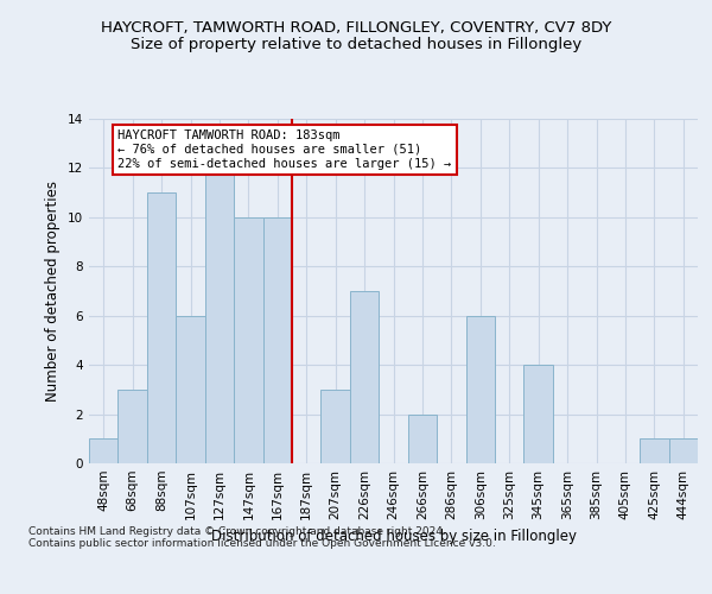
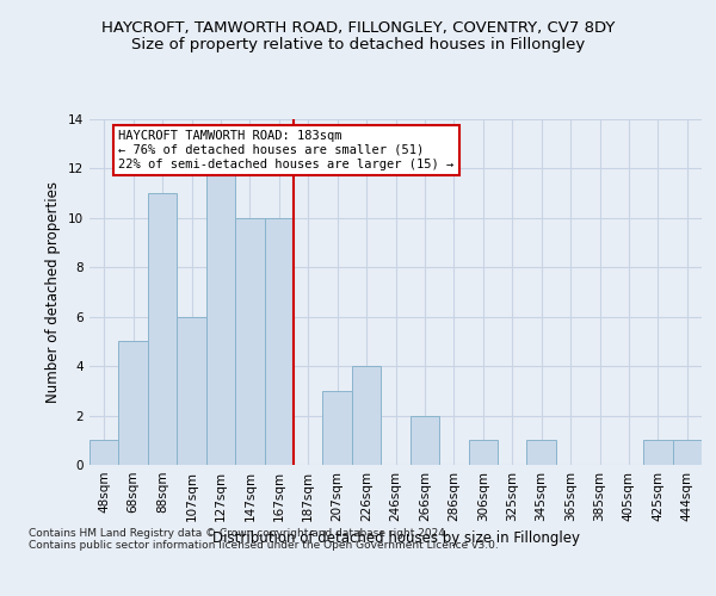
68sqm: 3 -> 5
226sqm: 7 -> 4
306sqm: 6 -> 1
345sqm: 4 -> 1
